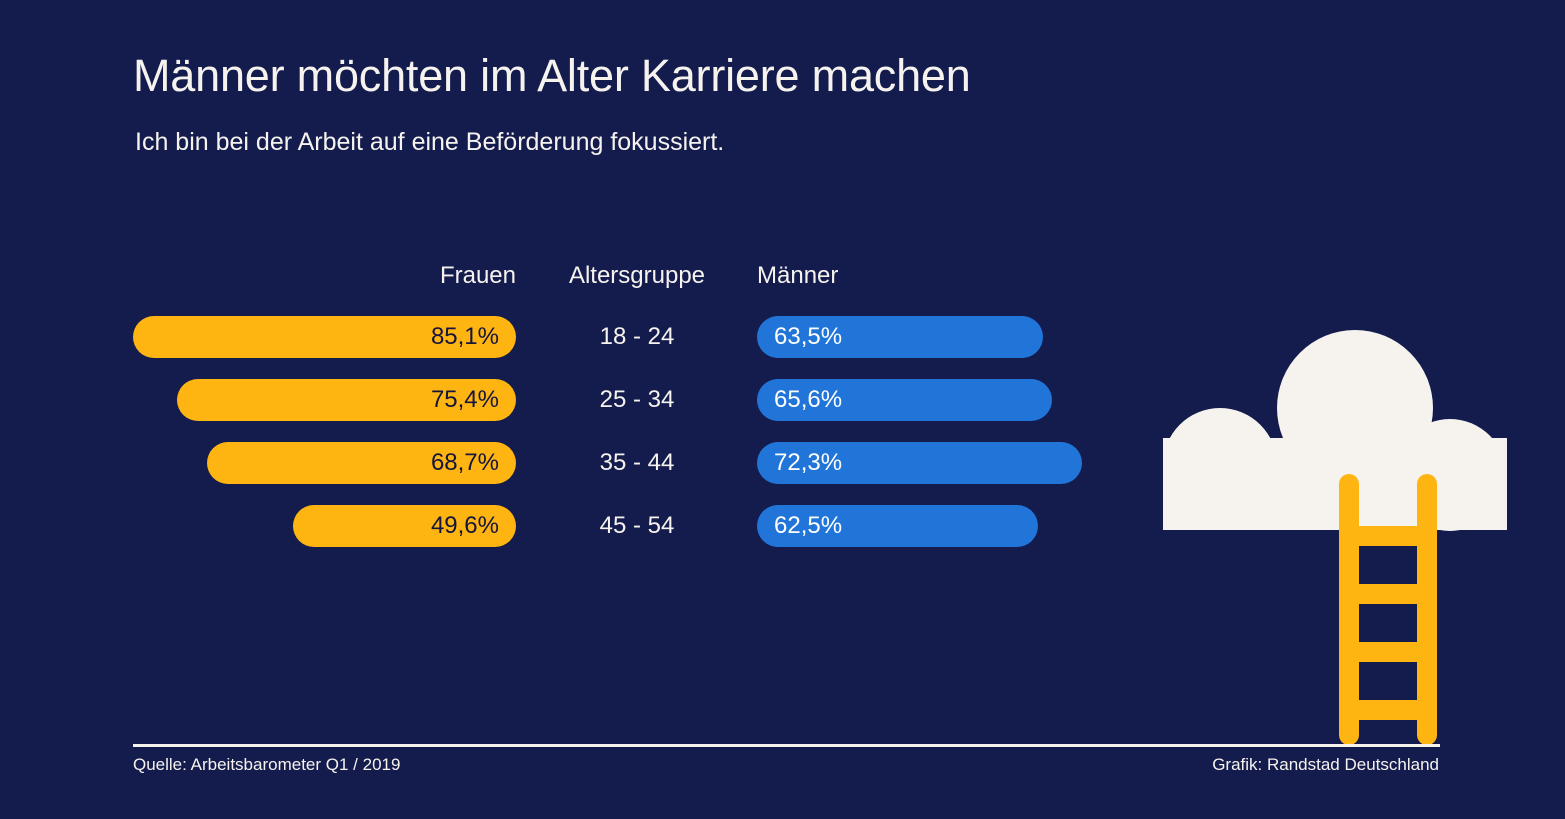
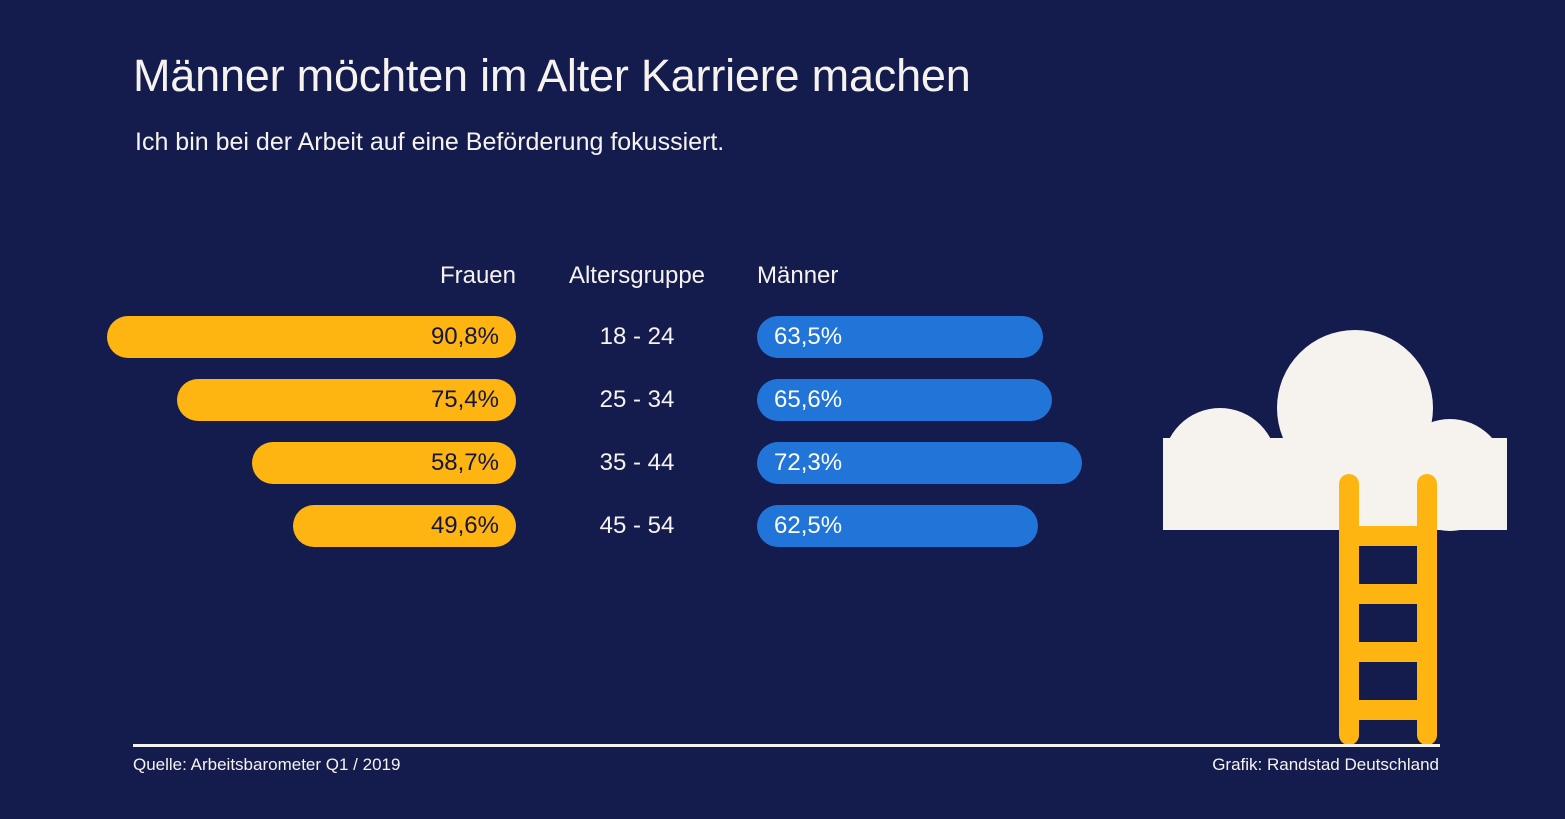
Frauen/18 - 24: 85,1% -> 90,8%
Frauen/35 - 44: 68,7% -> 58,7%
